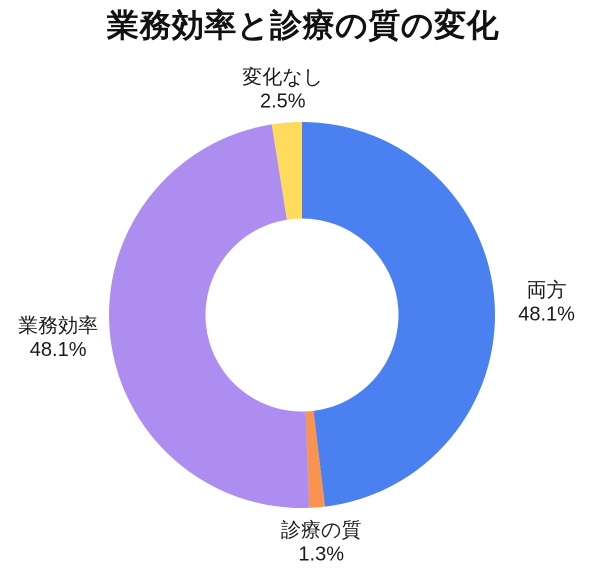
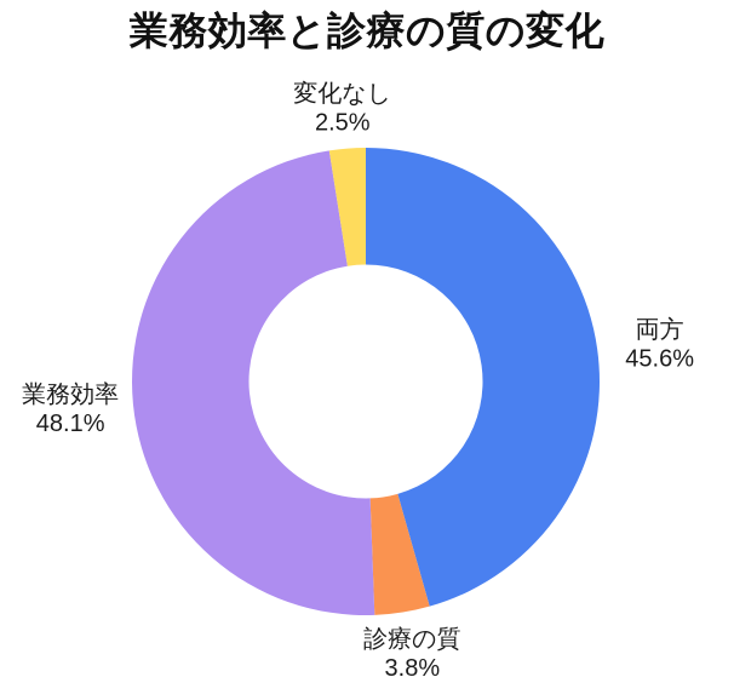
両方: 48.1% -> 45.6%
診療の質: 1.3% -> 3.8%
